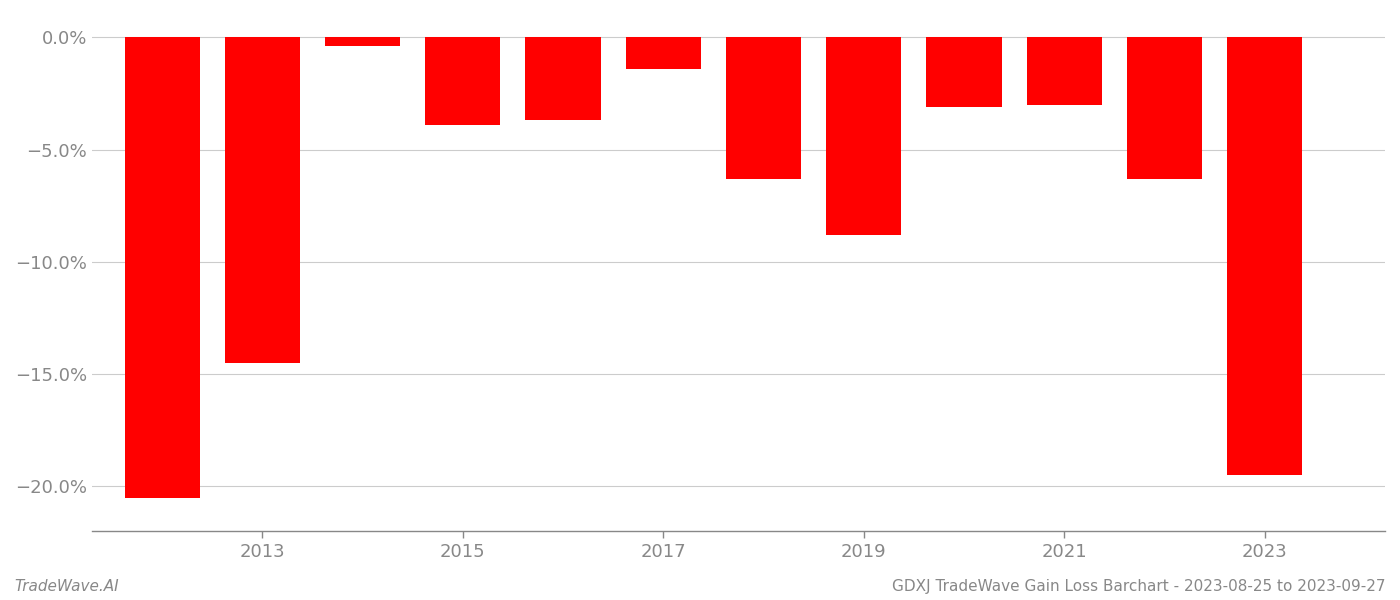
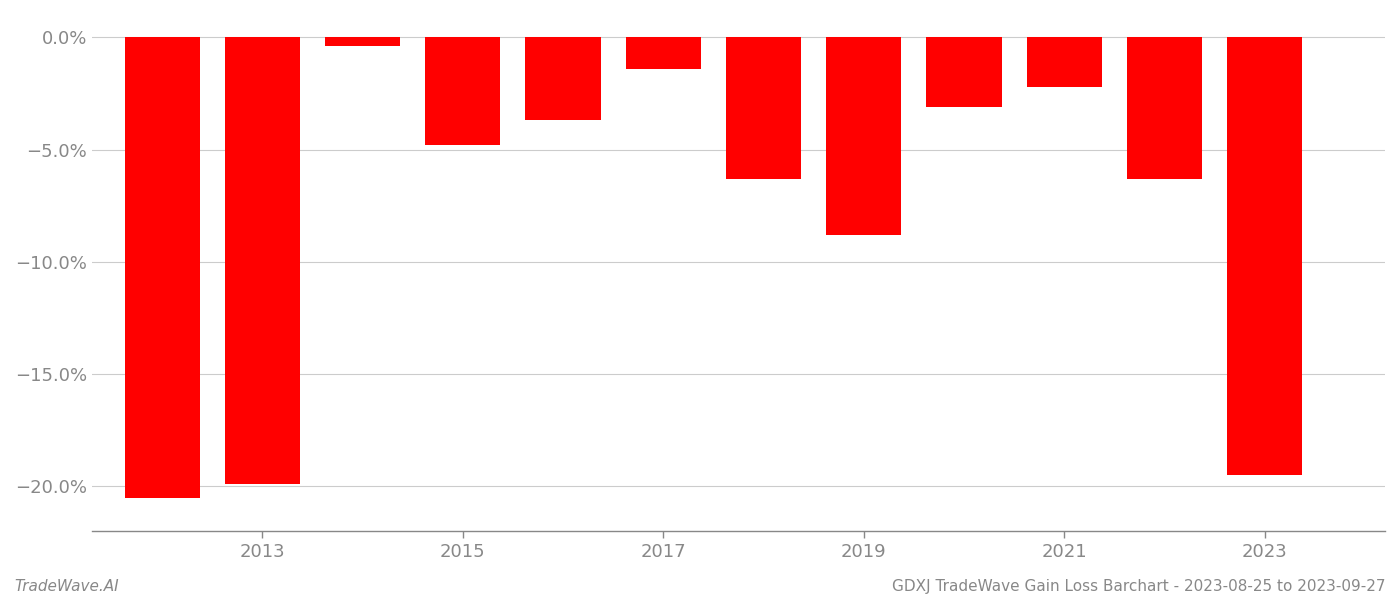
2013: -14.5% -> -19.9%
2015: -3.9% -> -4.8%
2021: -3.0% -> -2.2%
